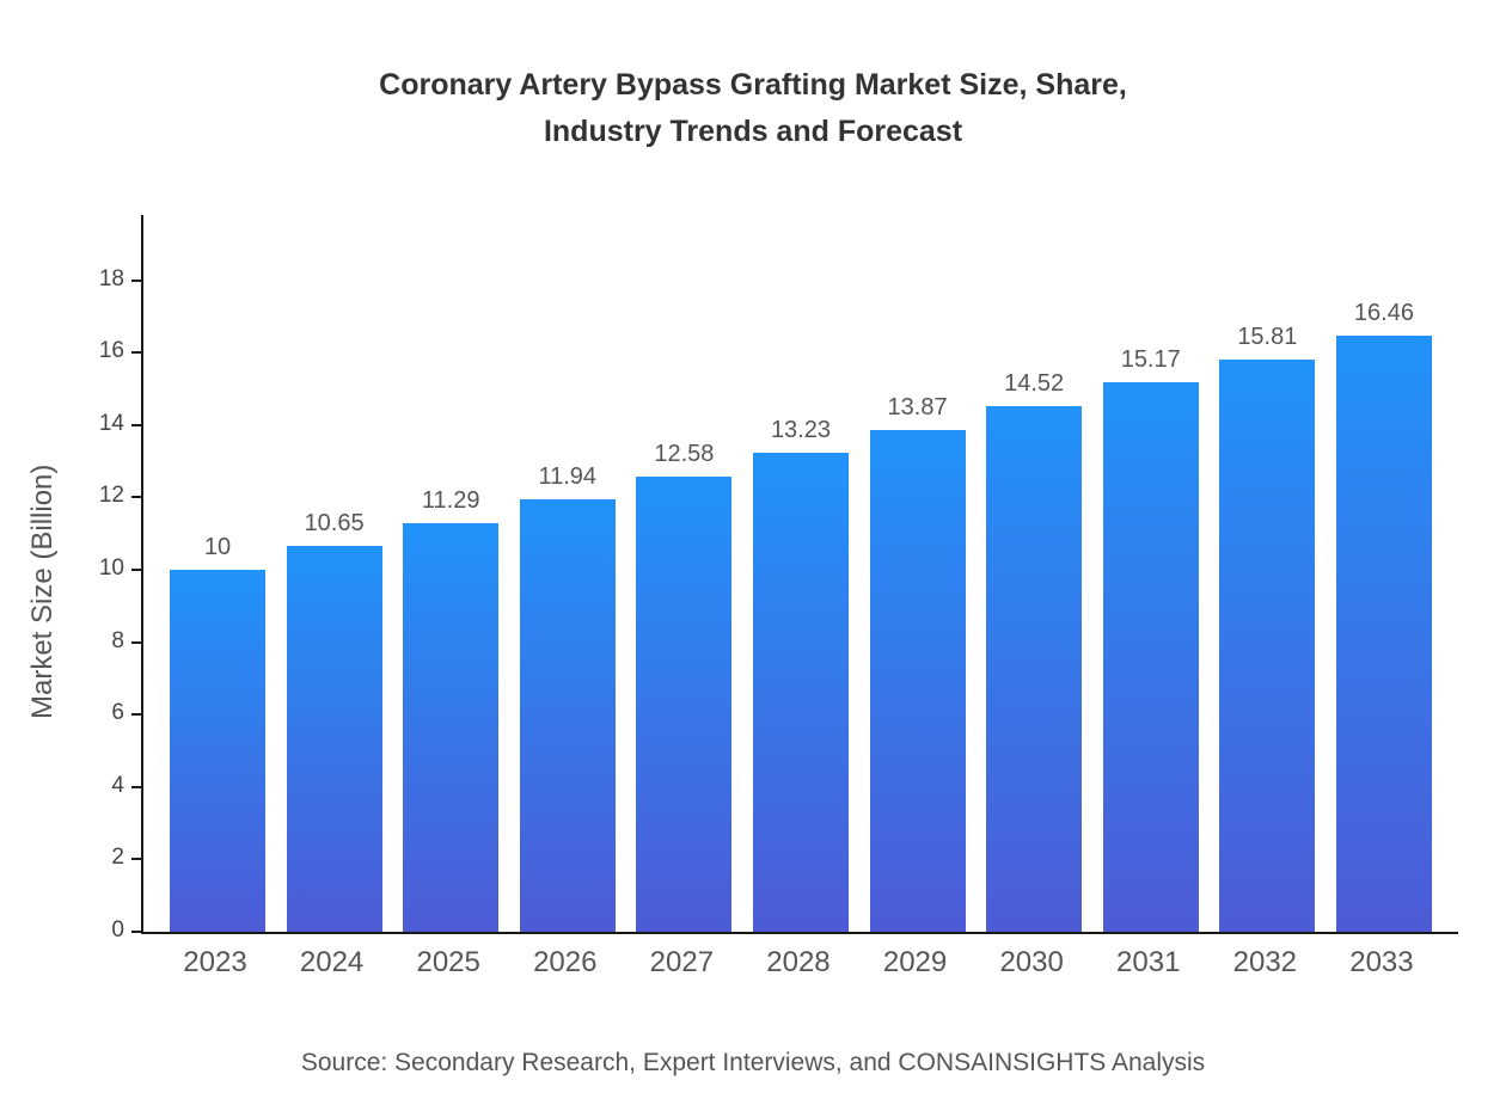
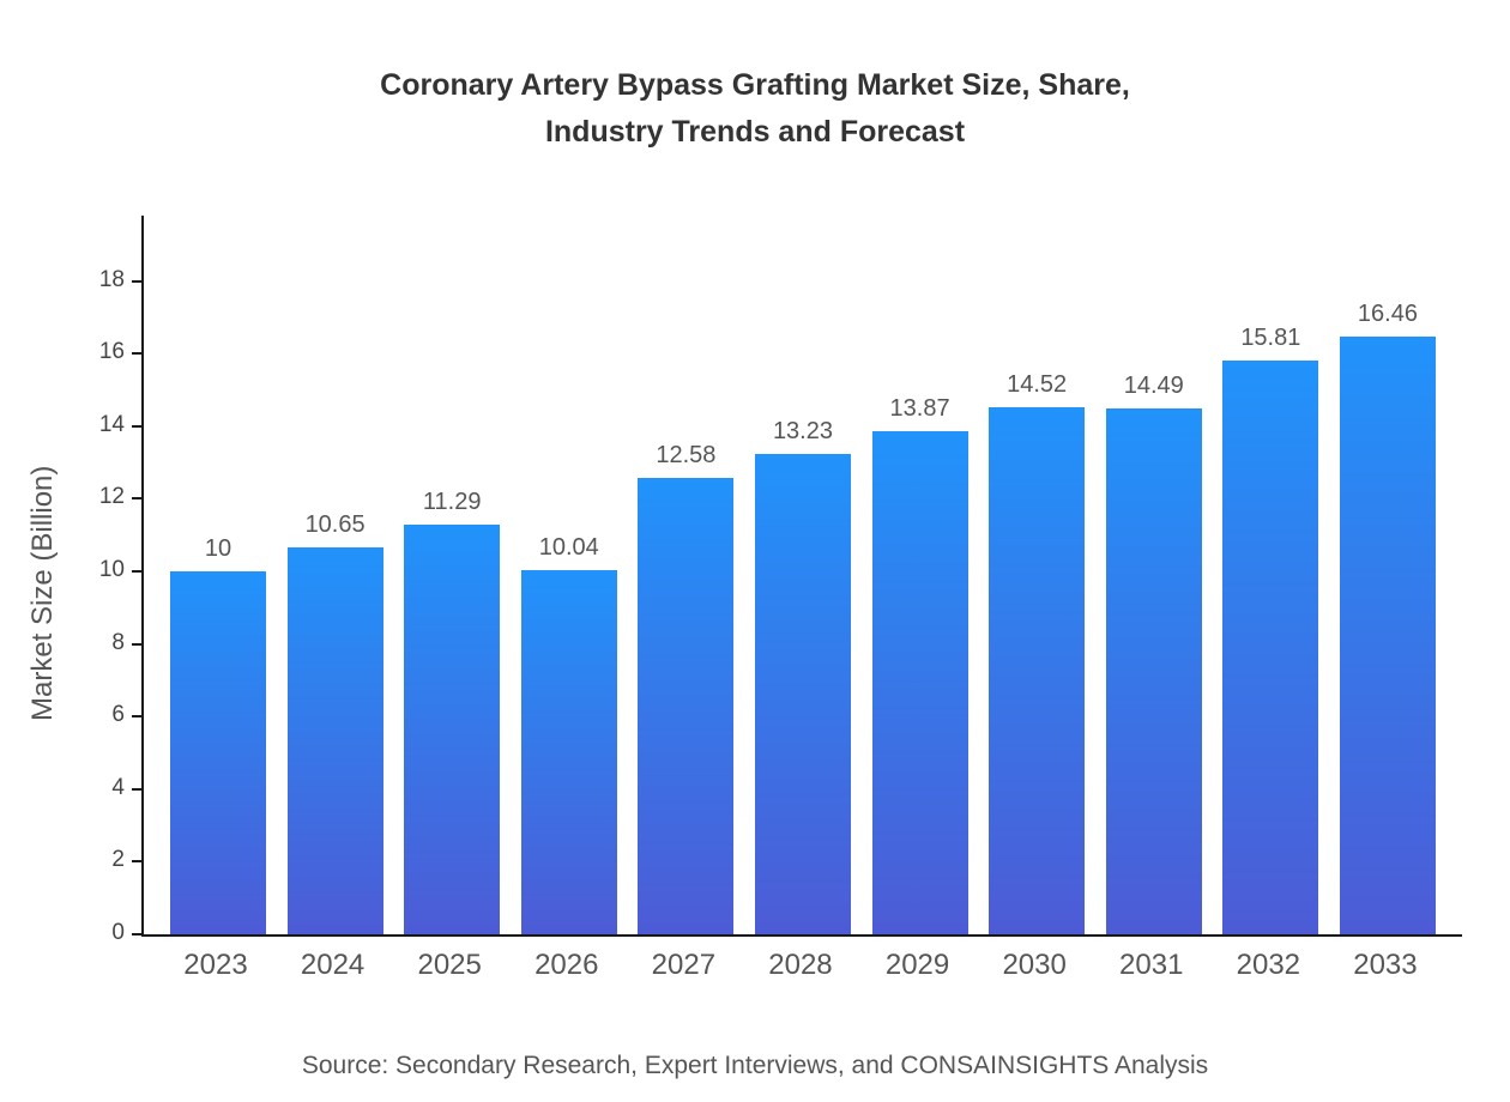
2026: 11.94 -> 10.04
2031: 15.17 -> 14.49
